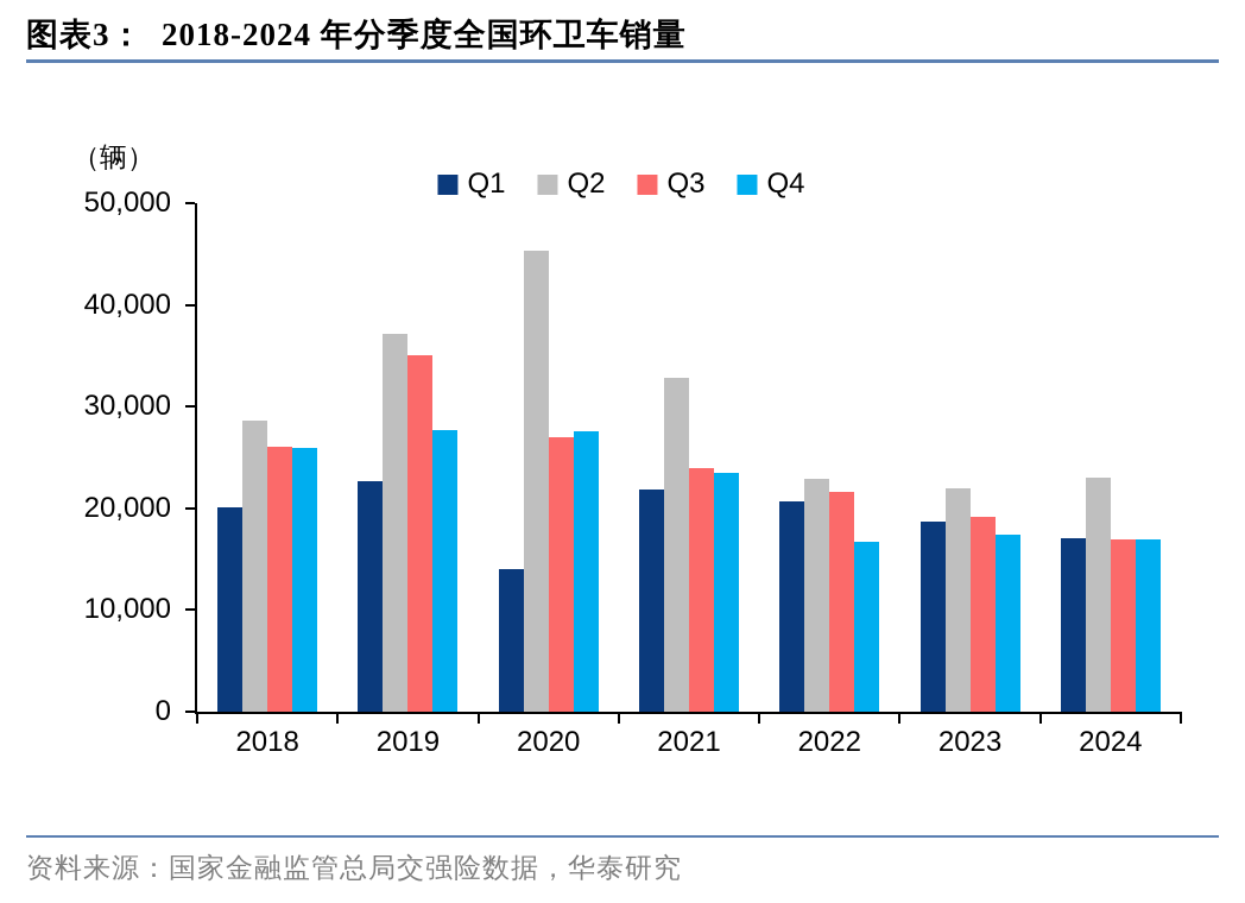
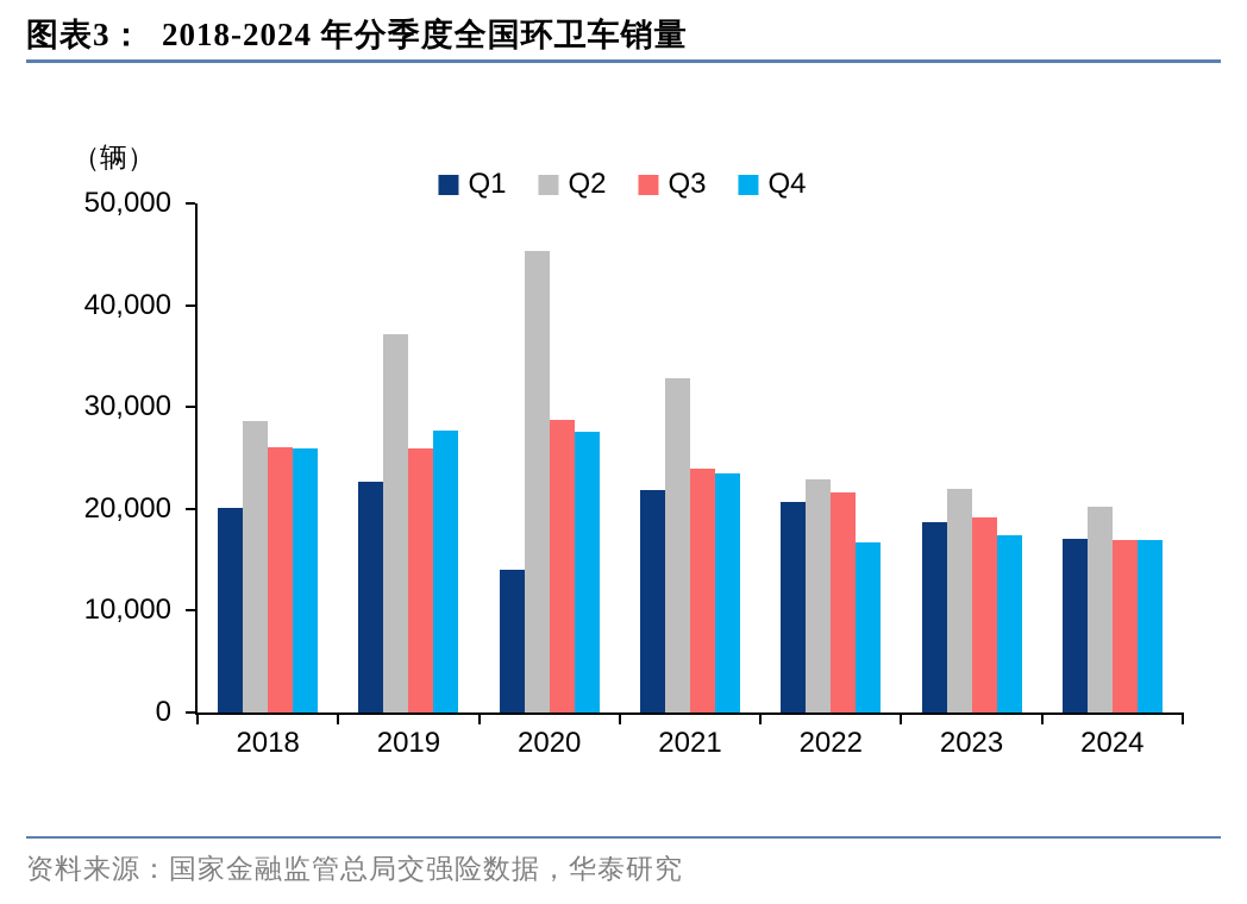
Q3/2019: 35000 -> 26000
Q3/2020: 27000 -> 29000
Q2/2024: 23000 -> 20000
